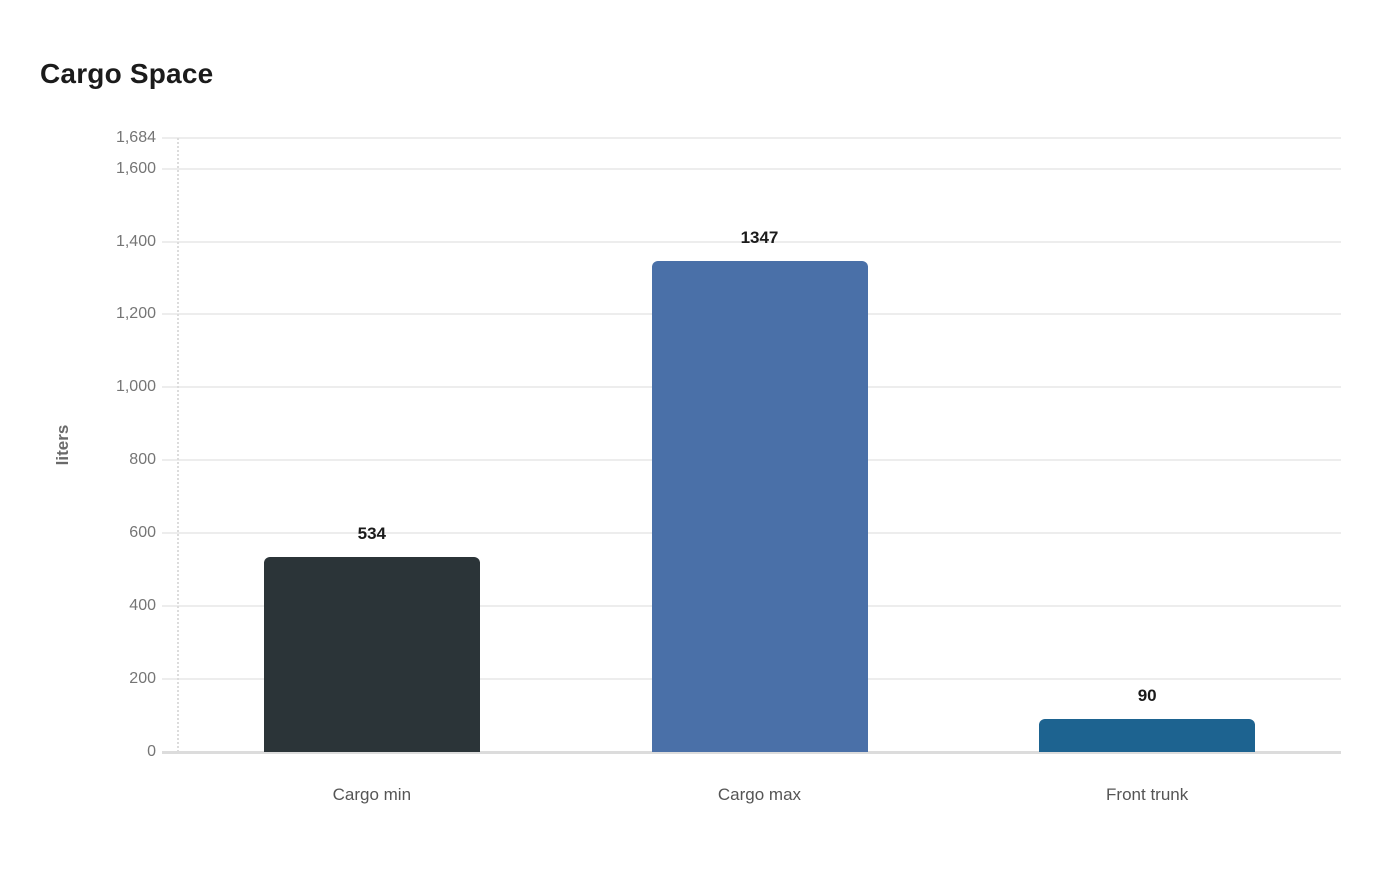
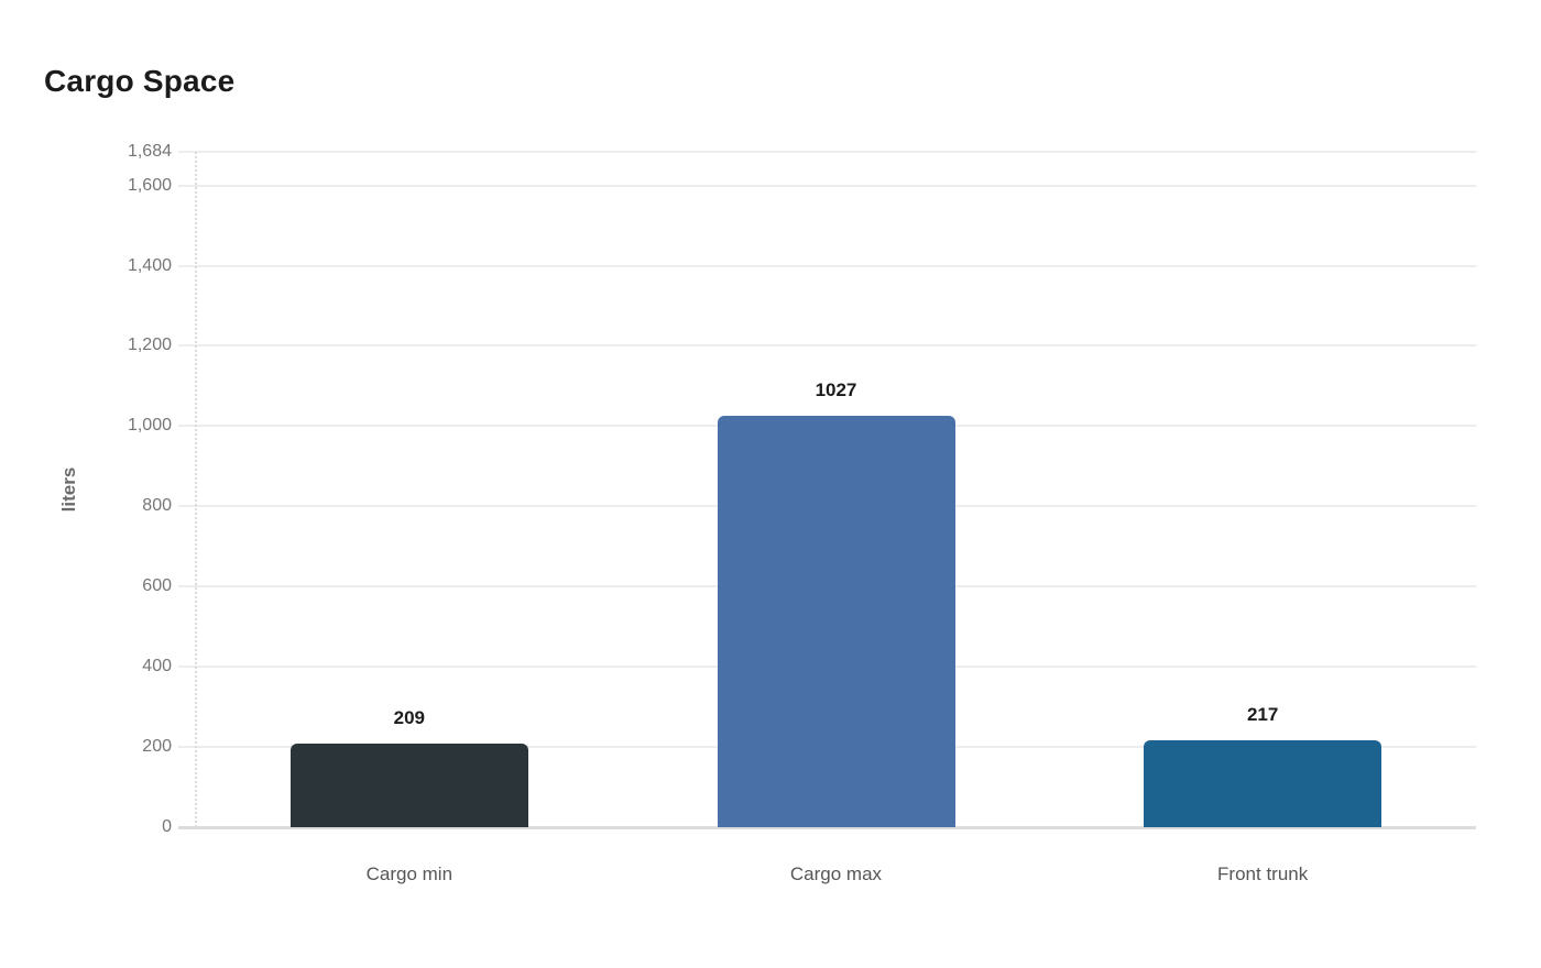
Cargo min: 534 -> 209
Cargo max: 1347 -> 1027
Front trunk: 90 -> 217
